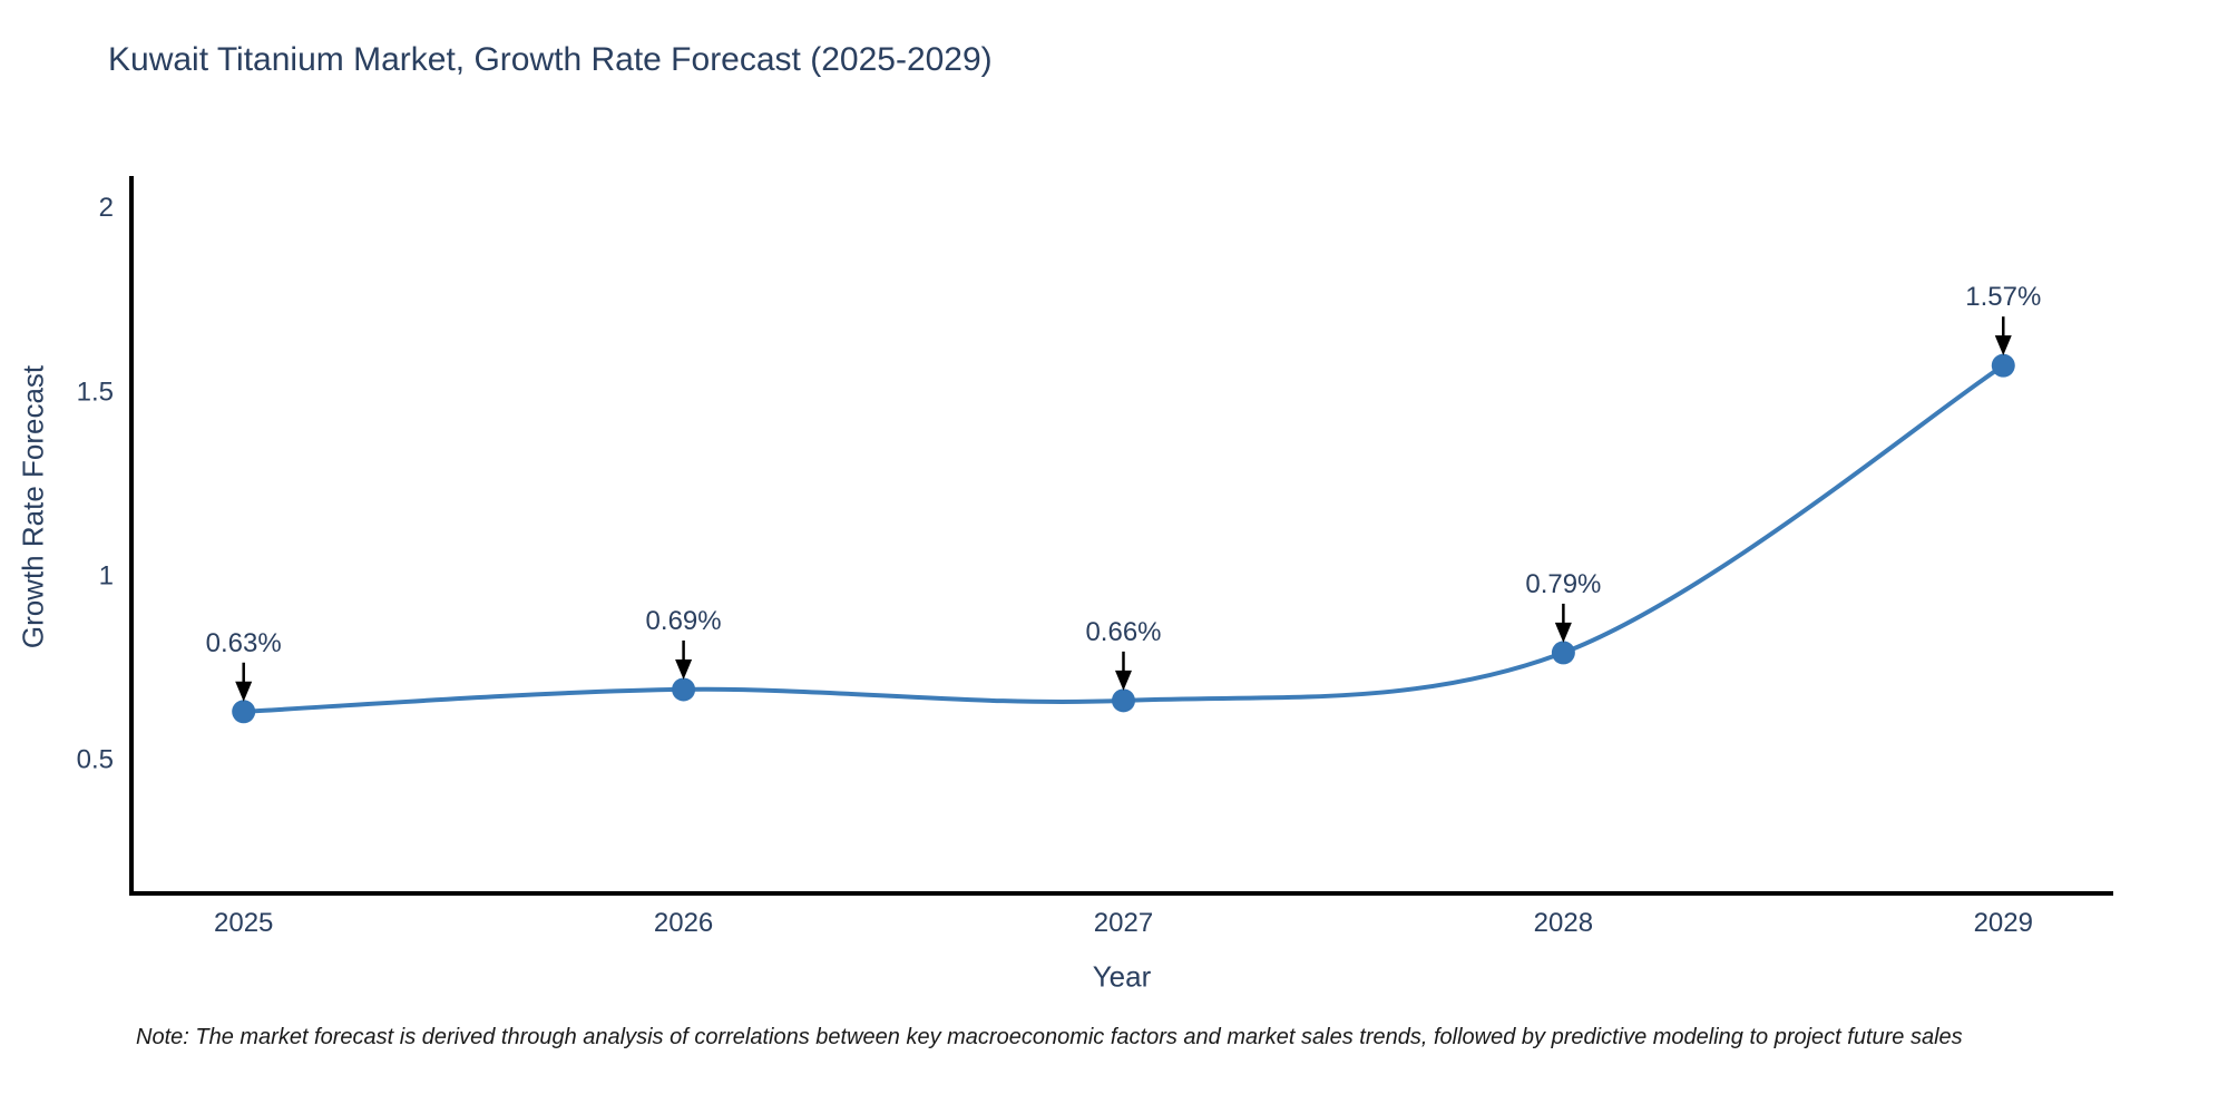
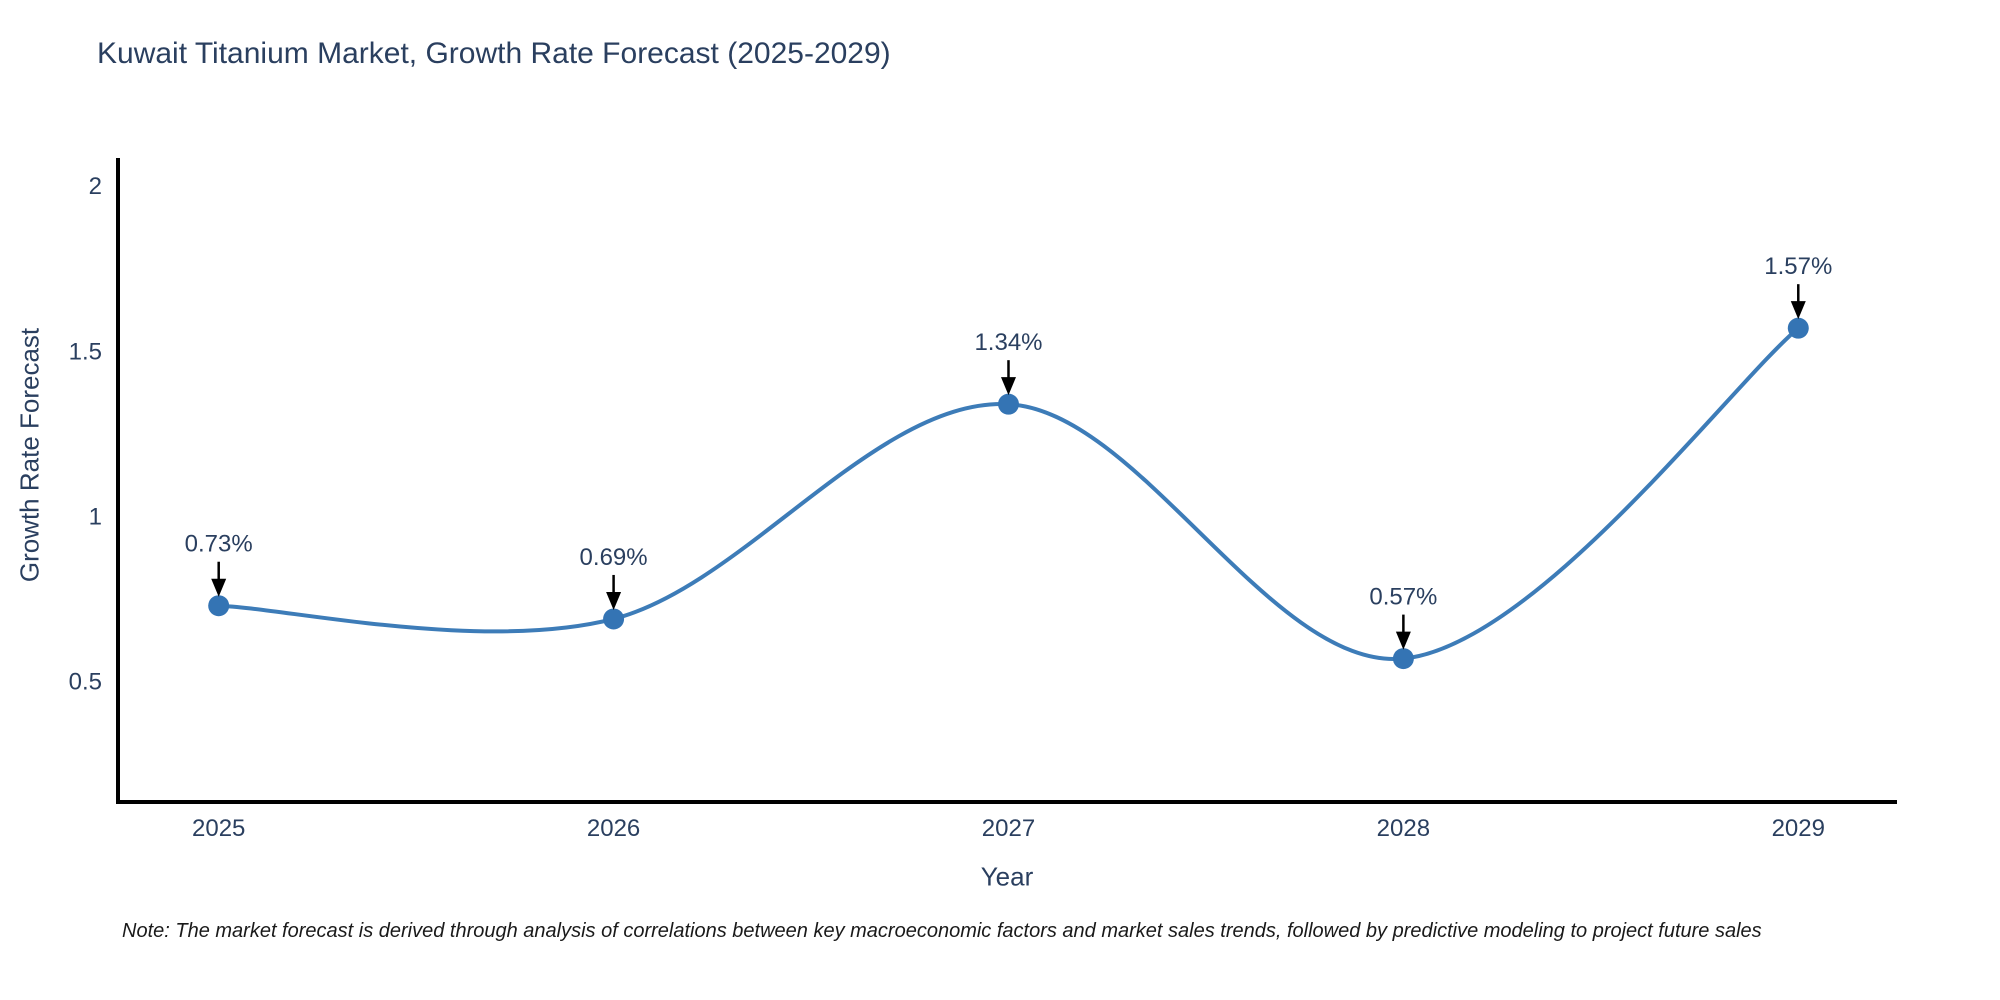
2025: 0.63% -> 0.73%
2027: 0.66% -> 1.34%
2028: 0.79% -> 0.57%
